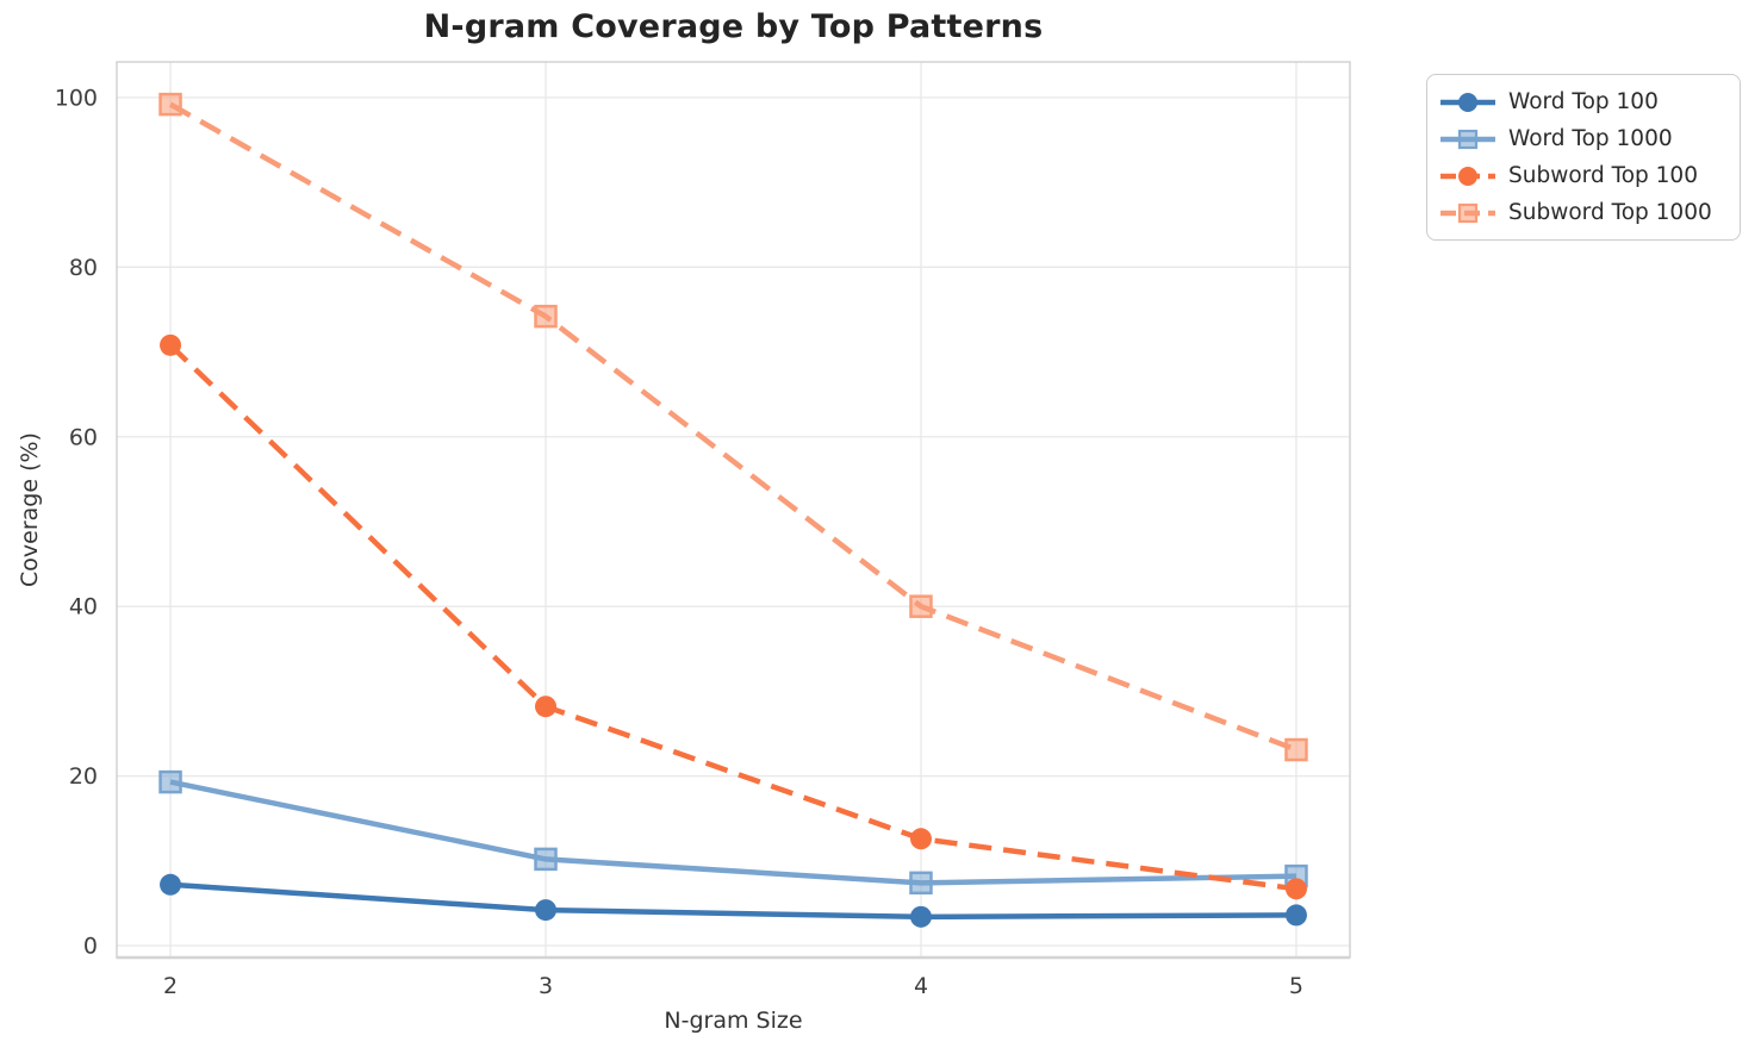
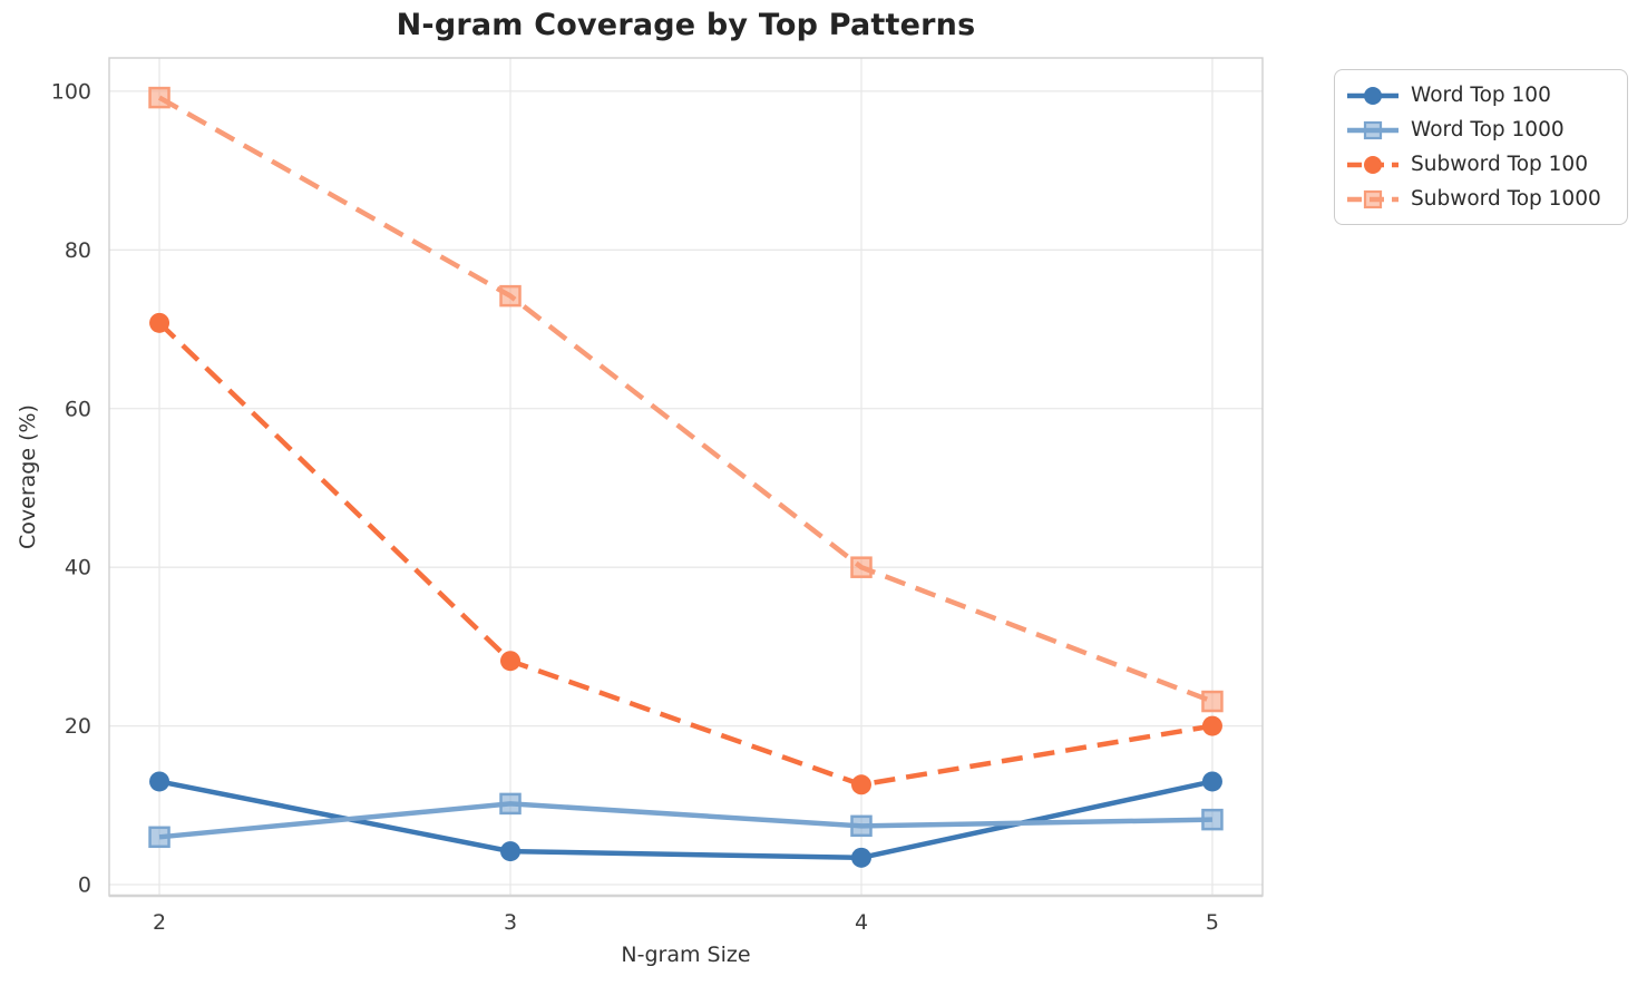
Word Top 100/2: 7 -> 13
Word Top 1000/2: 19 -> 6
Word Top 100/5: 4 -> 13
Subword Top 100/5: 7 -> 20
